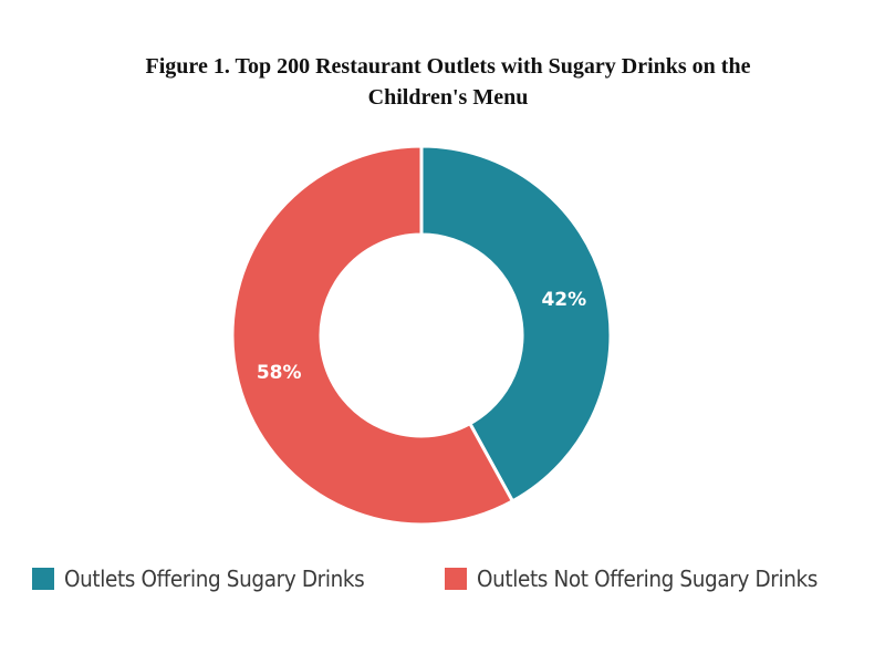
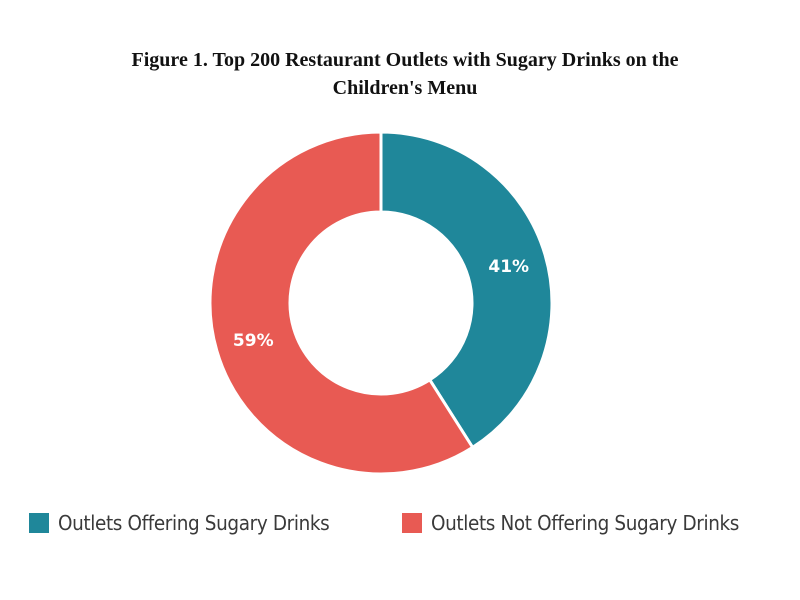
Outlets Offering Sugary Drinks: 42% -> 41%
Outlets Not Offering Sugary Drinks: 58% -> 59%
